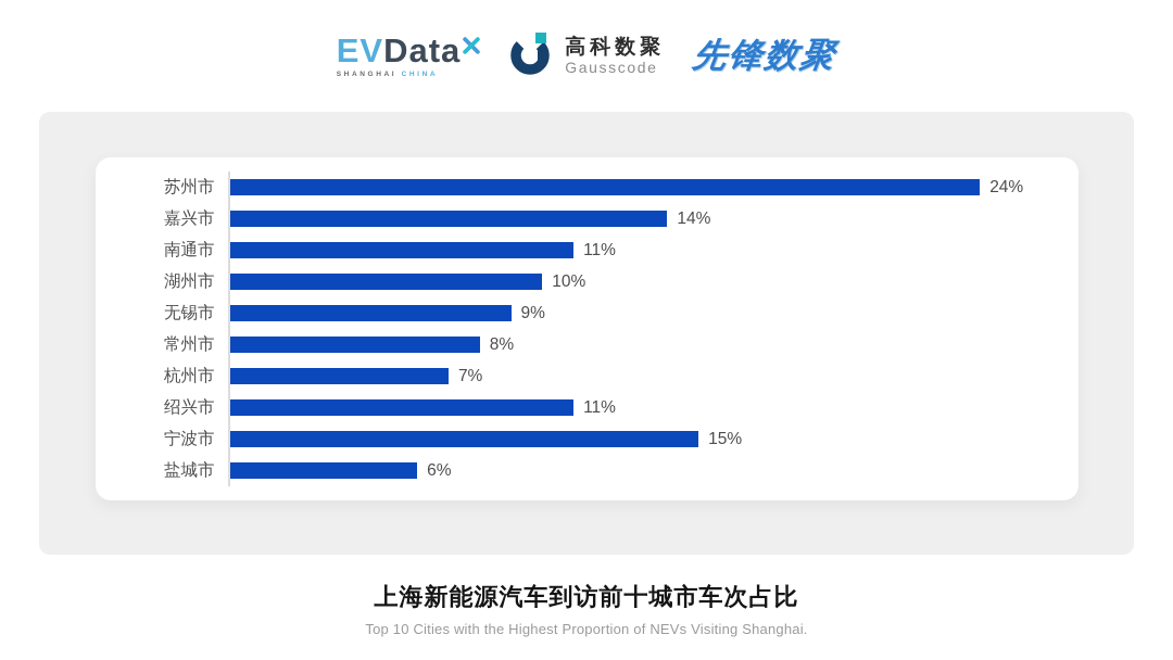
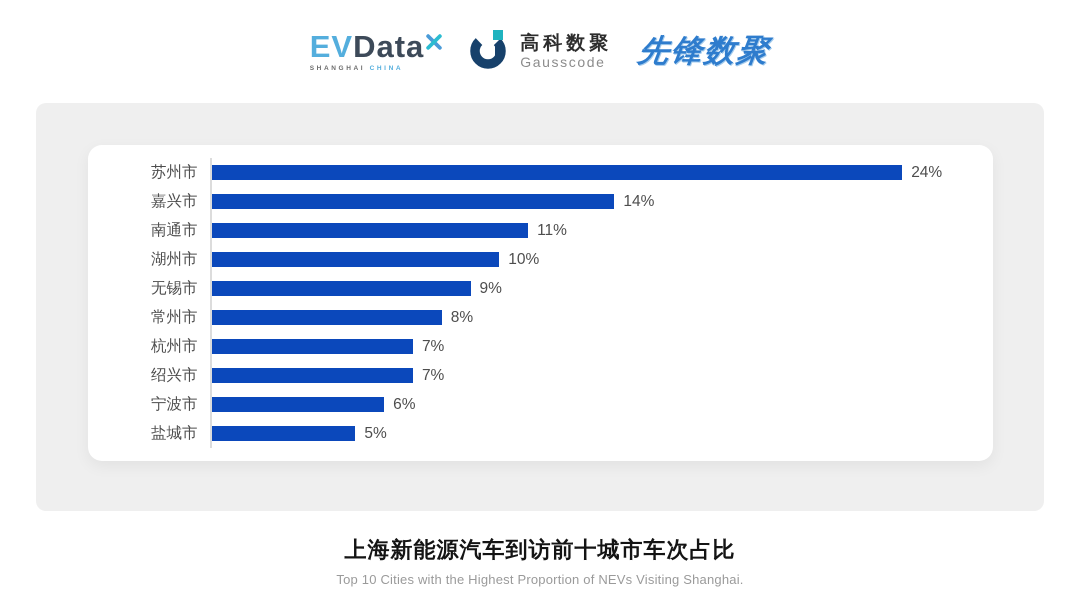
绍兴市: 11% -> 7%
宁波市: 15% -> 6%
盐城市: 6% -> 5%
